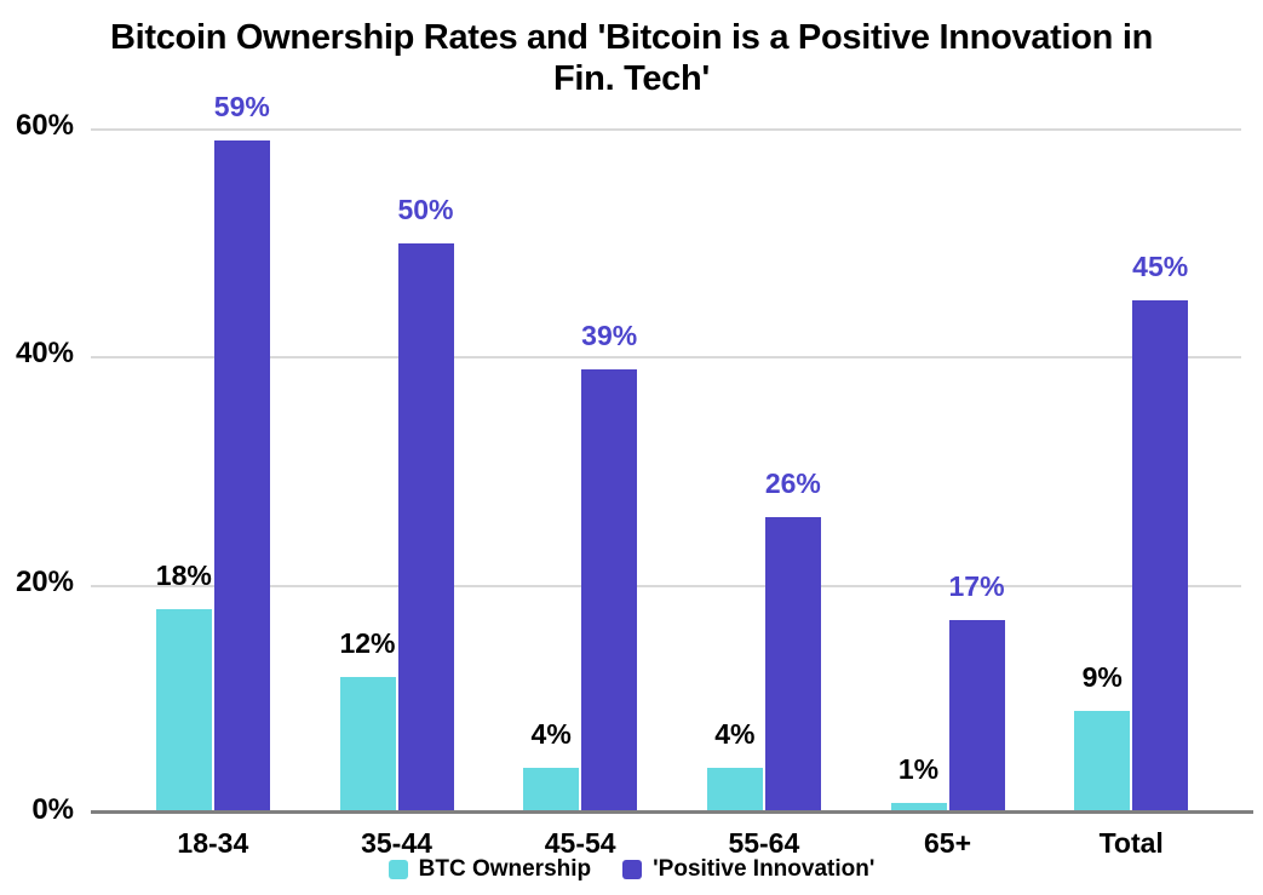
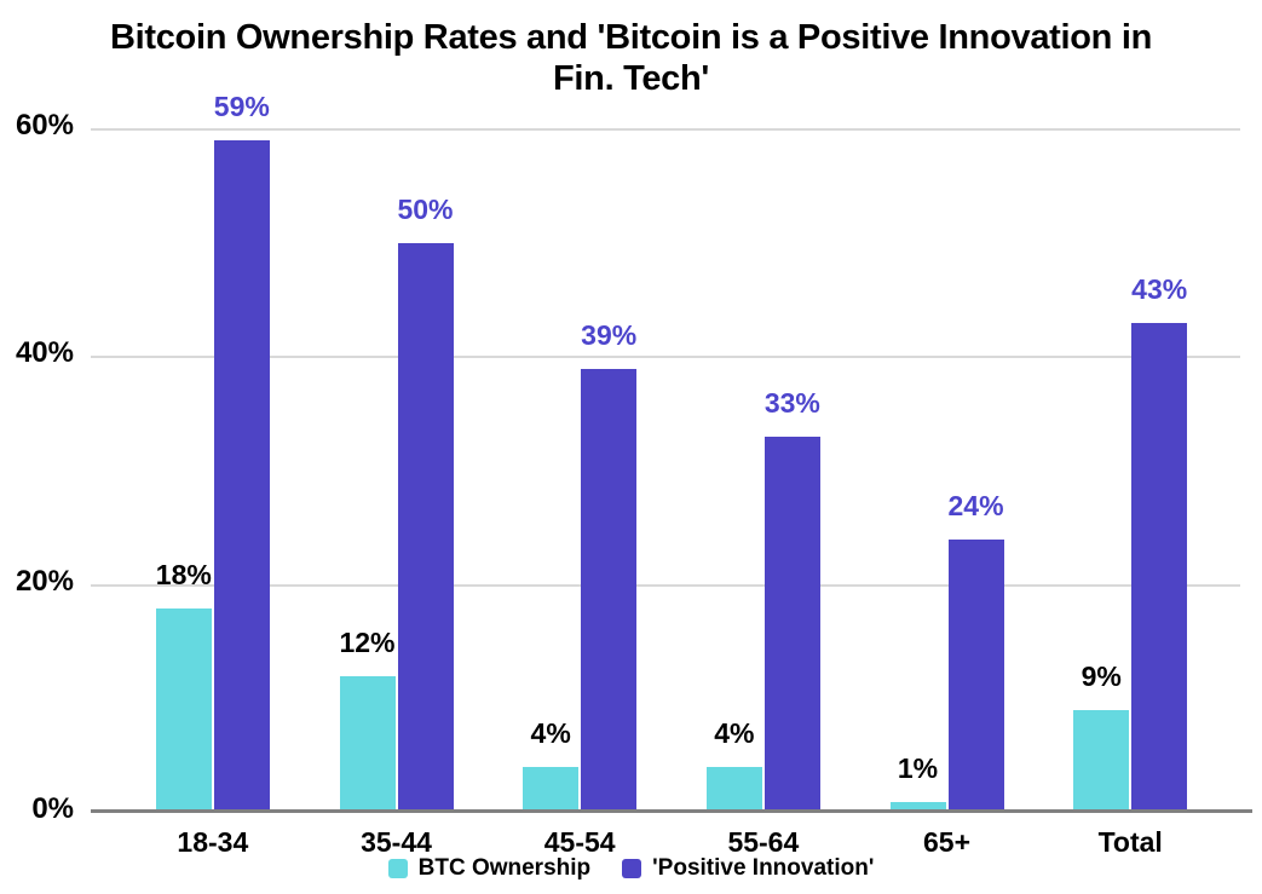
'Positive Innovation'/55-64: 26% -> 33%
'Positive Innovation'/65+: 17% -> 24%
'Positive Innovation'/Total: 45% -> 43%
